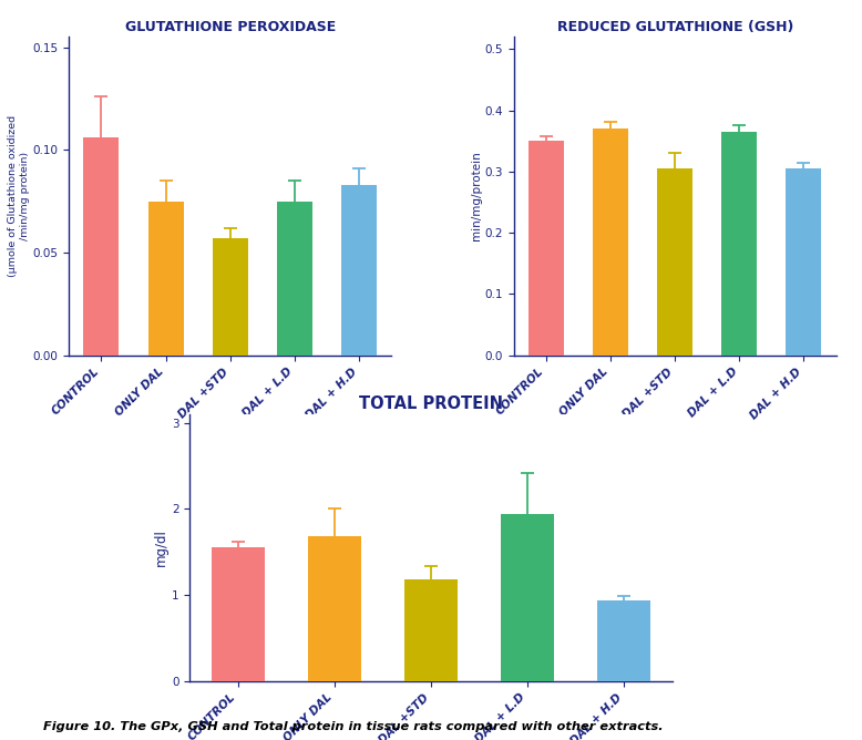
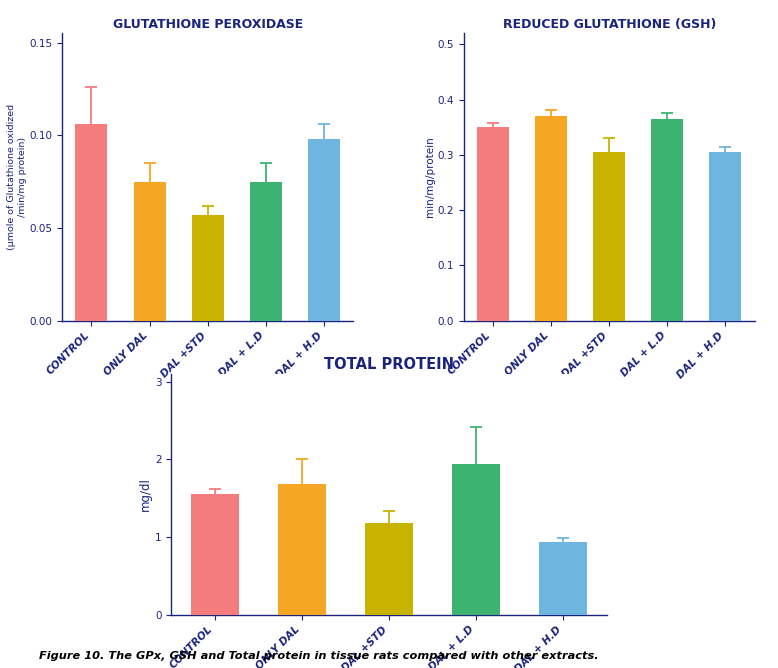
GLUTATHIONE PEROXIDASE/DAL + H.D: 0.083 -> 0.098
